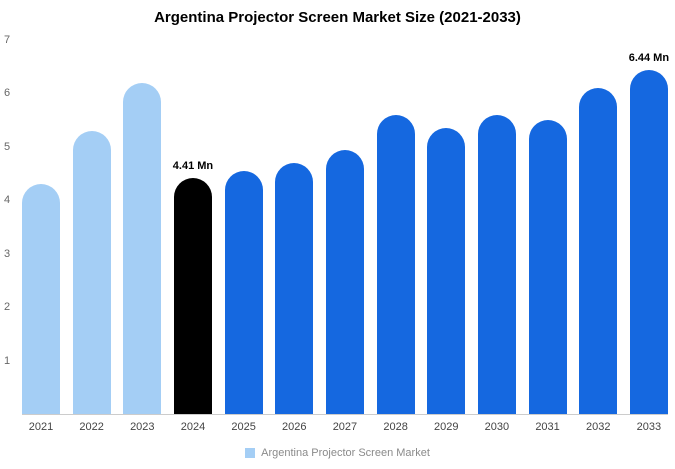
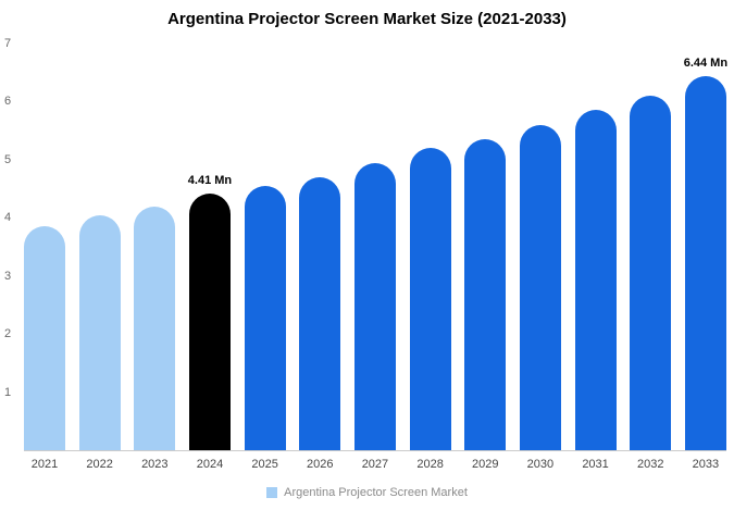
2021: 4.3 -> 3.9
2022: 5.3 -> 4.0
2023: 6.2 -> 4.2
2028: 5.6 -> 5.2
2031: 5.5 -> 5.8
